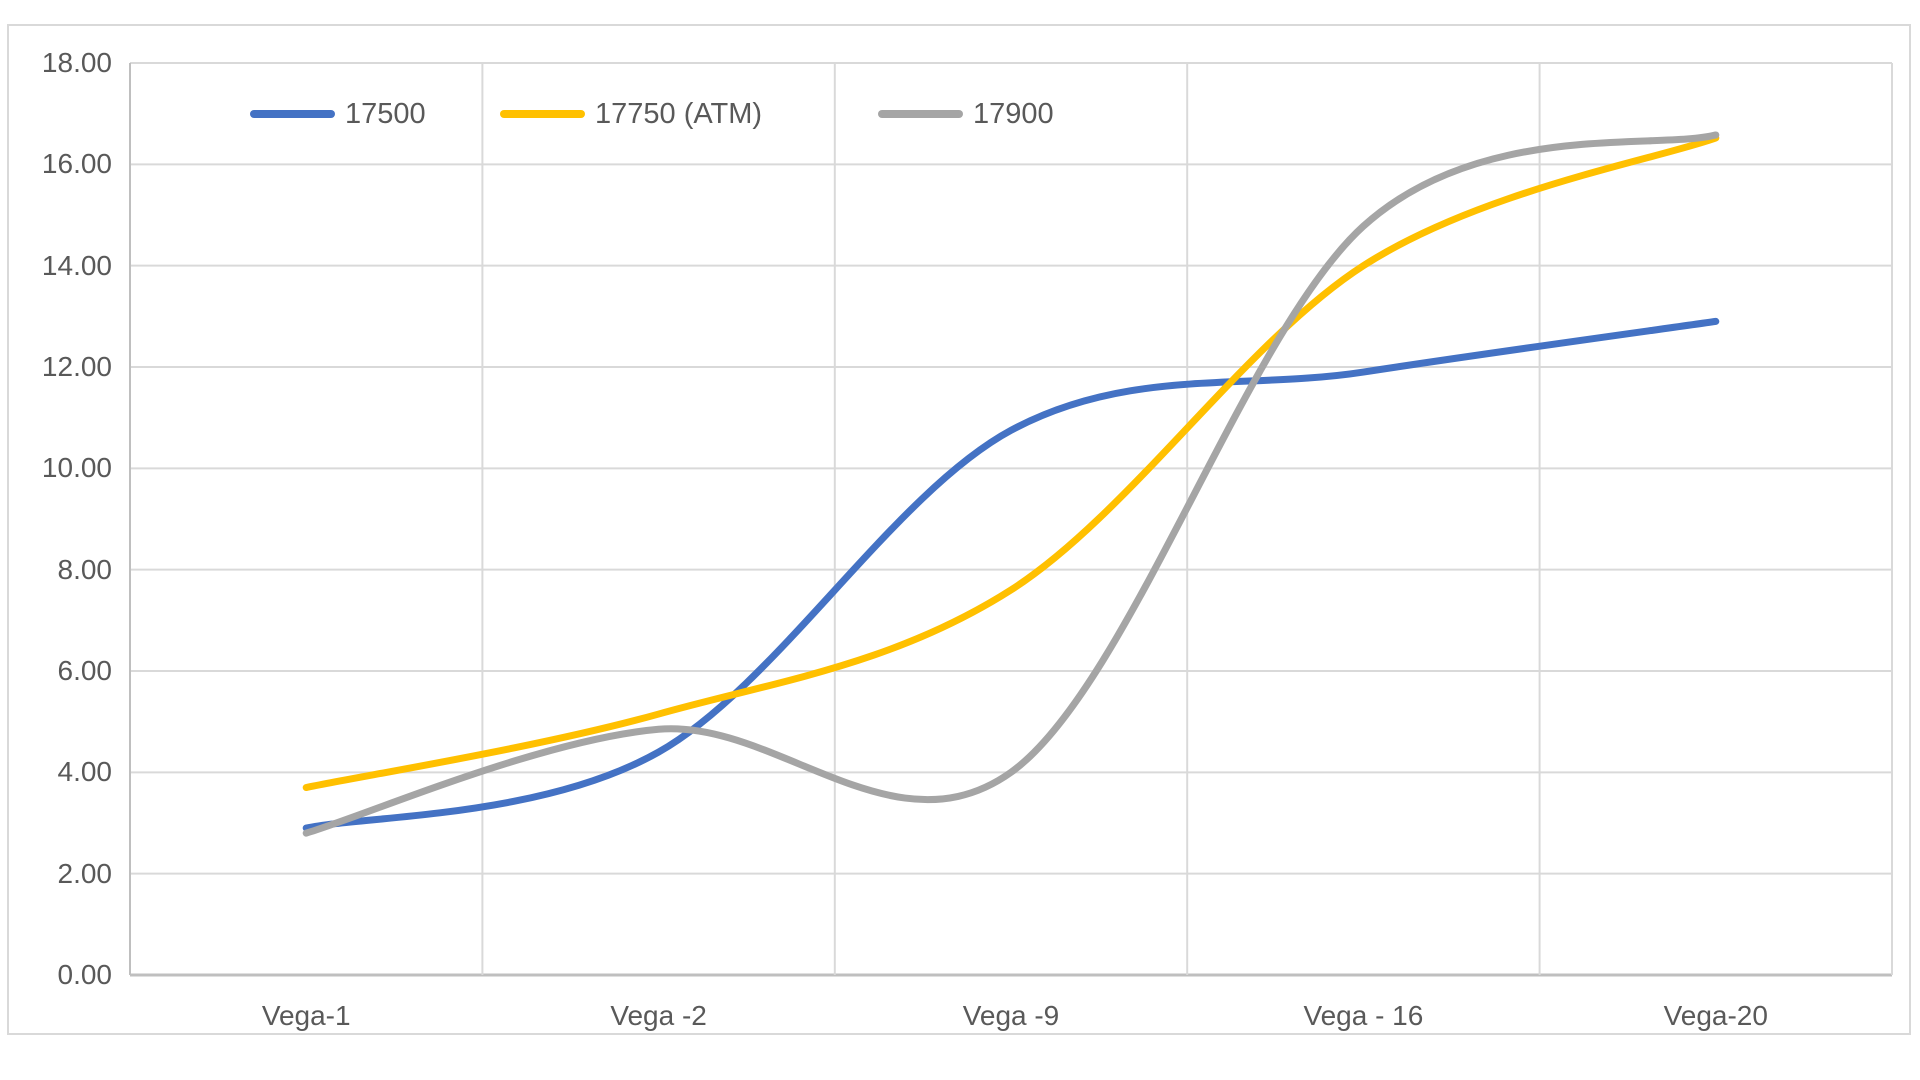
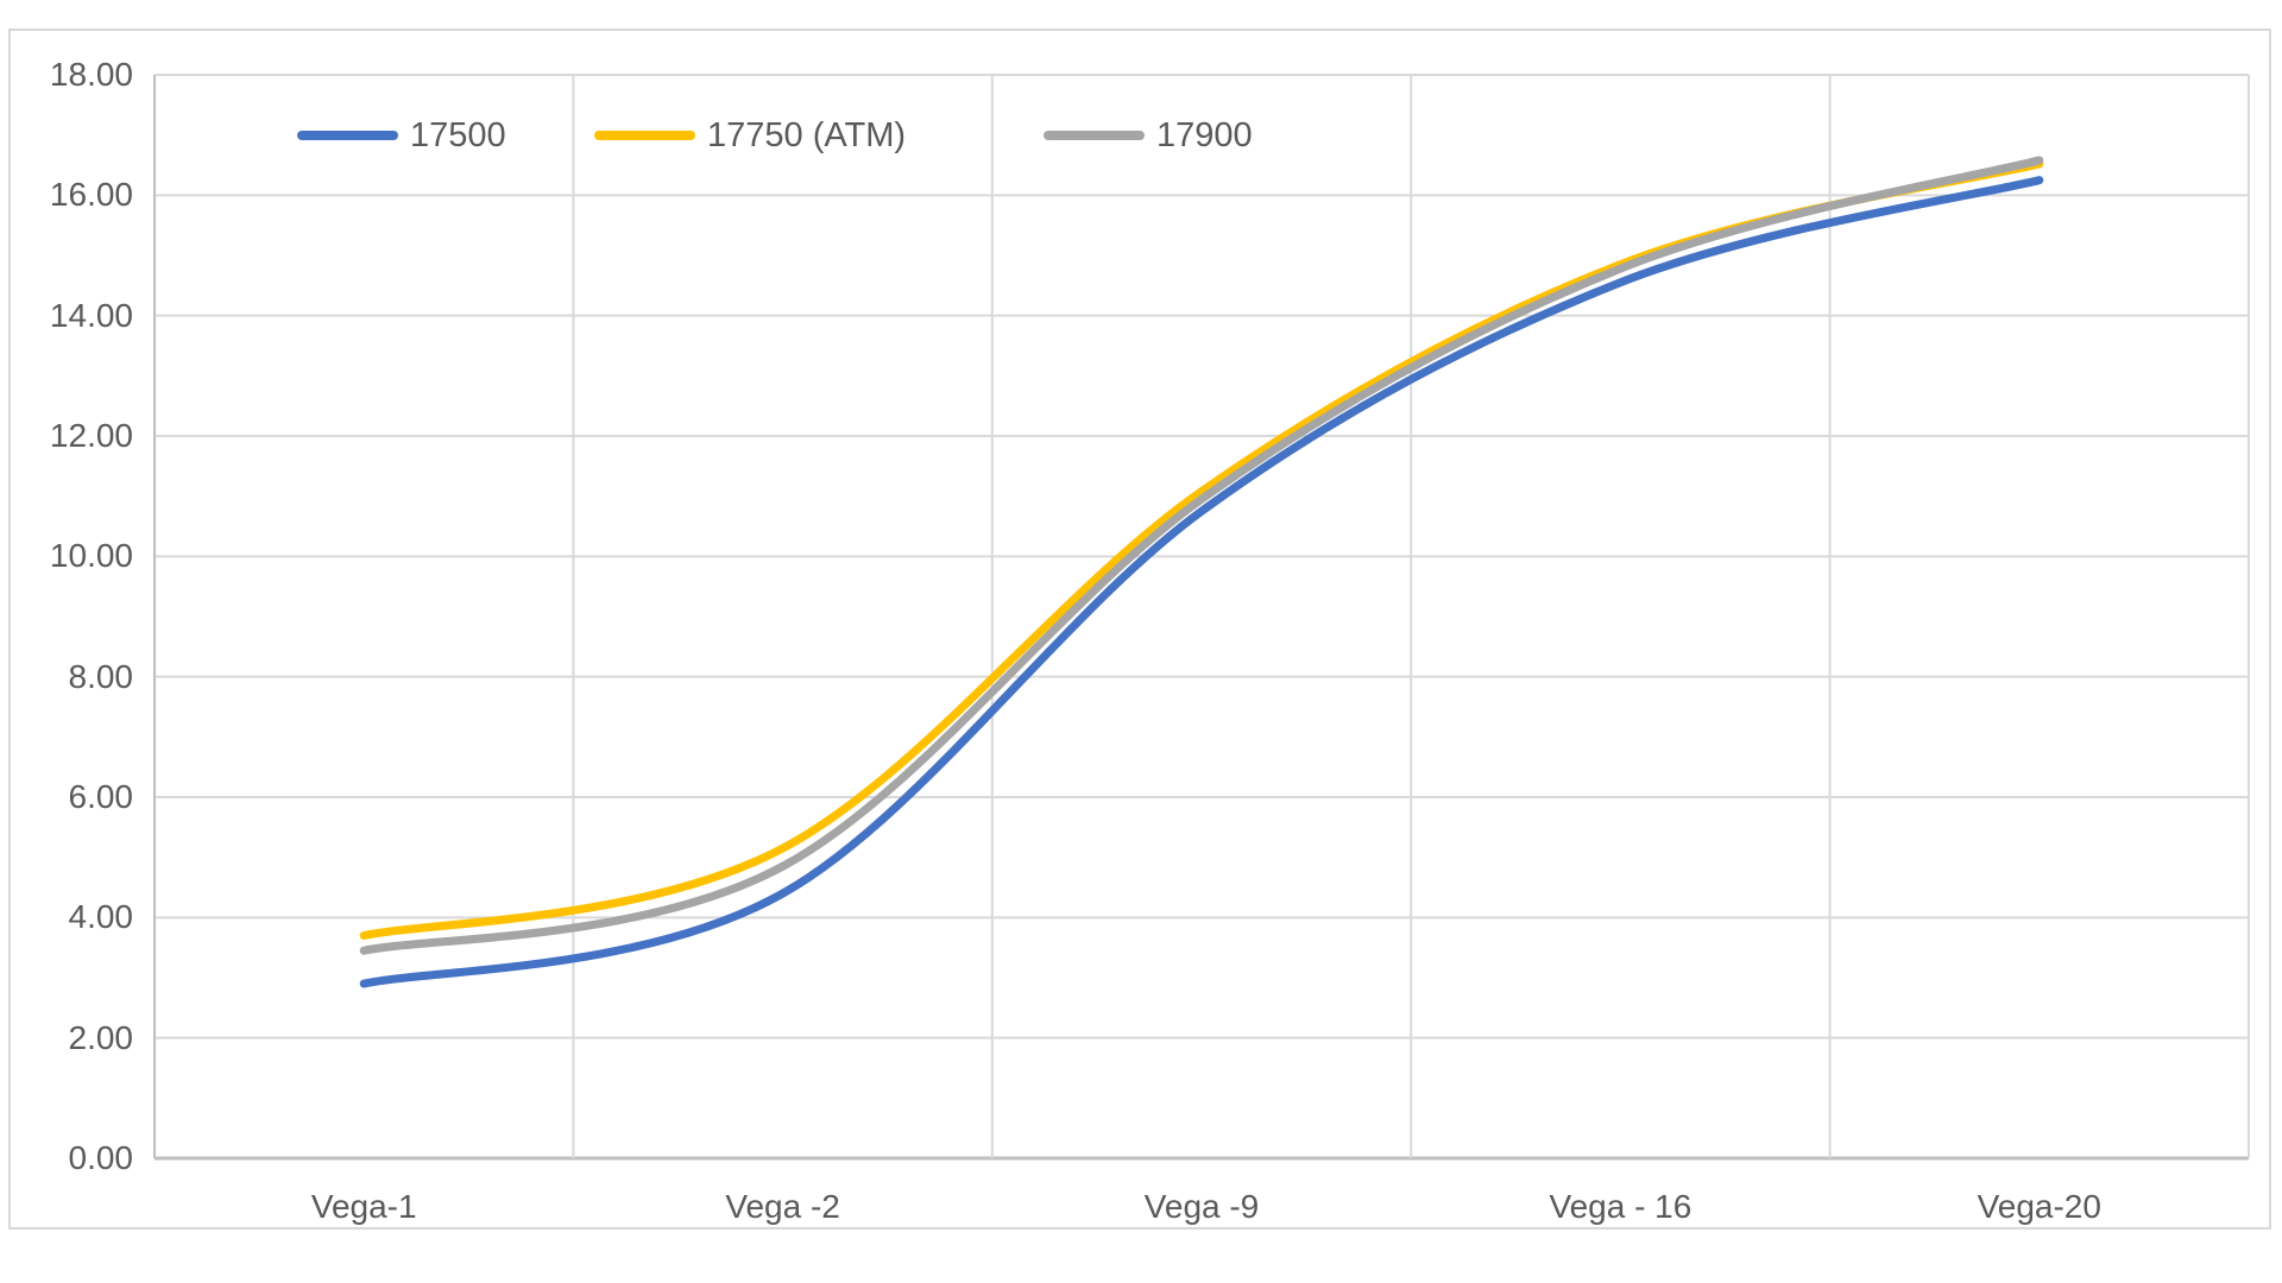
17900/Vega-1: 2.8 -> 3.5
17750 (ATM)/Vega -9: 7.6 -> 11.1
17900/Vega -9: 4.0 -> 10.9
17500/Vega - 16: 11.9 -> 14.6
17750 (ATM)/Vega - 16: 14.0 -> 14.8
17500/Vega-20: 12.9 -> 16.2
